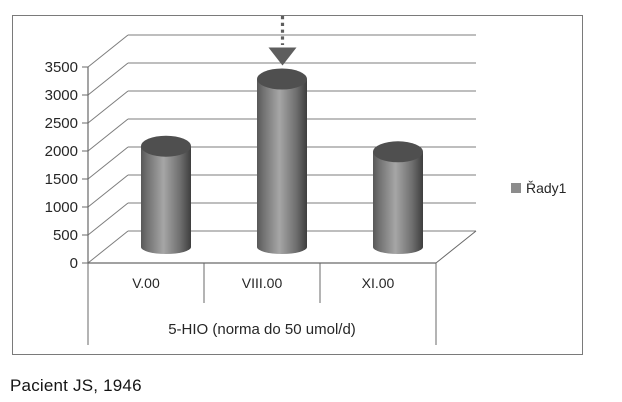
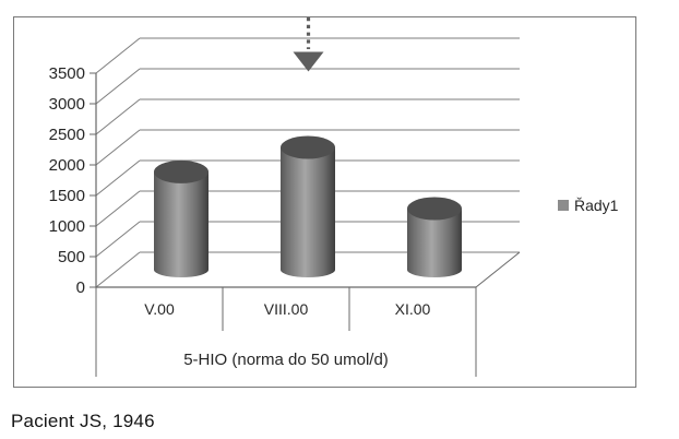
V.00: 1800 -> 1600
VIII.00: 3000 -> 2000
XI.00: 1700 -> 1000
